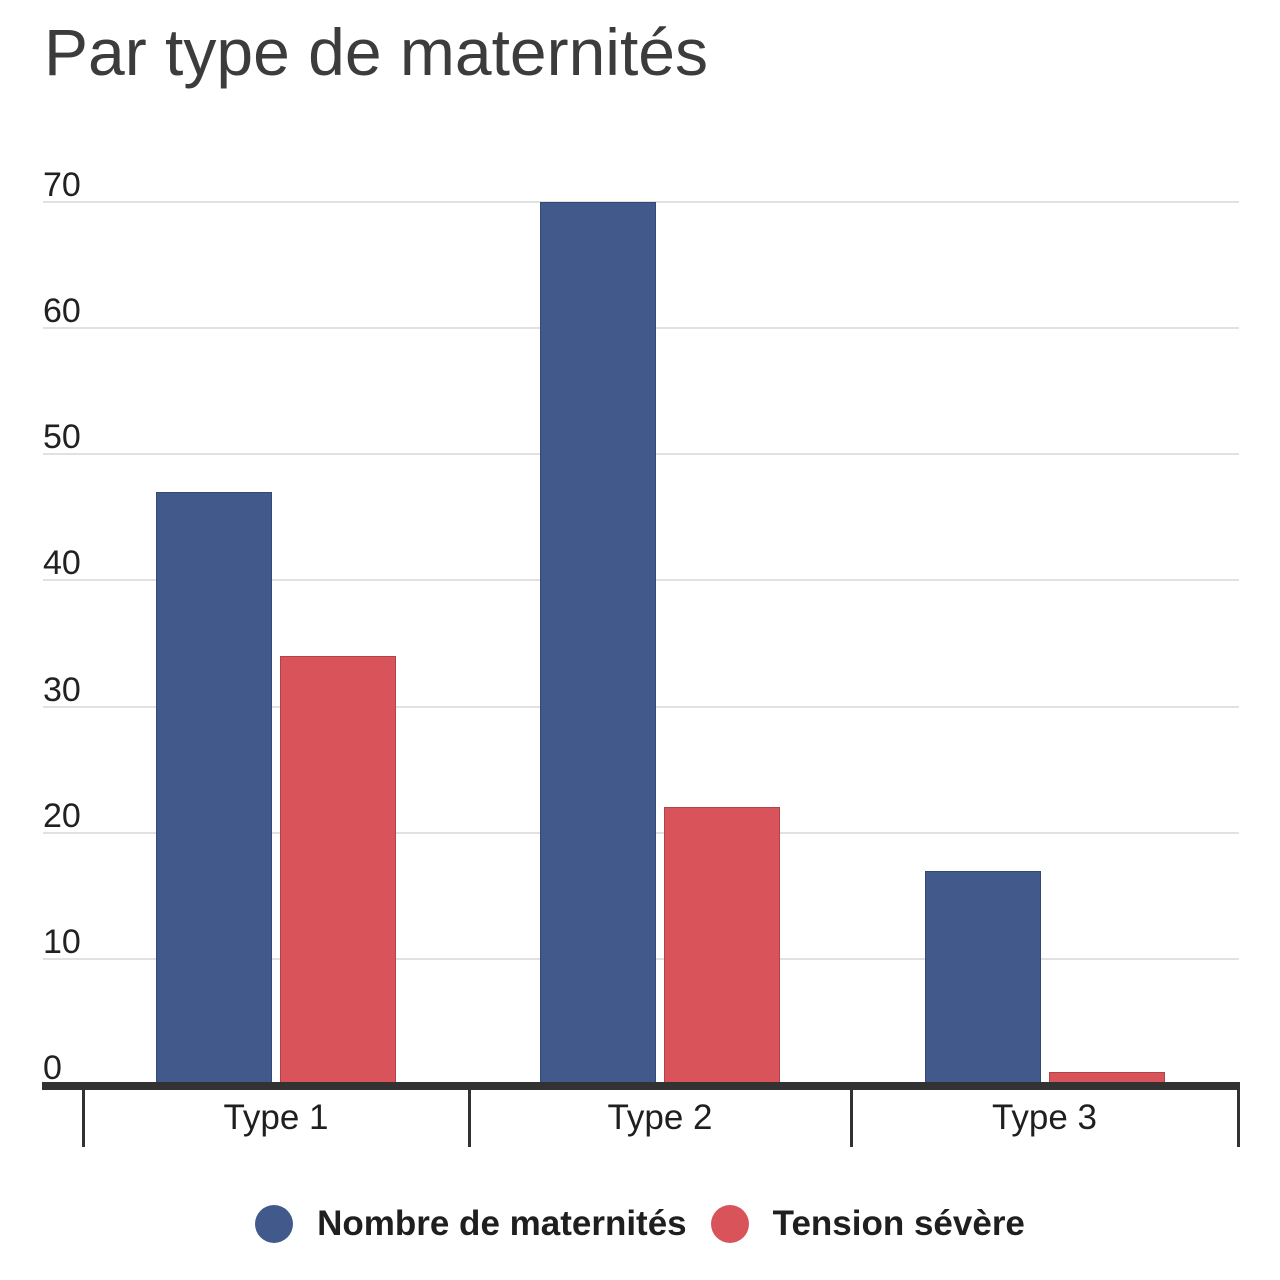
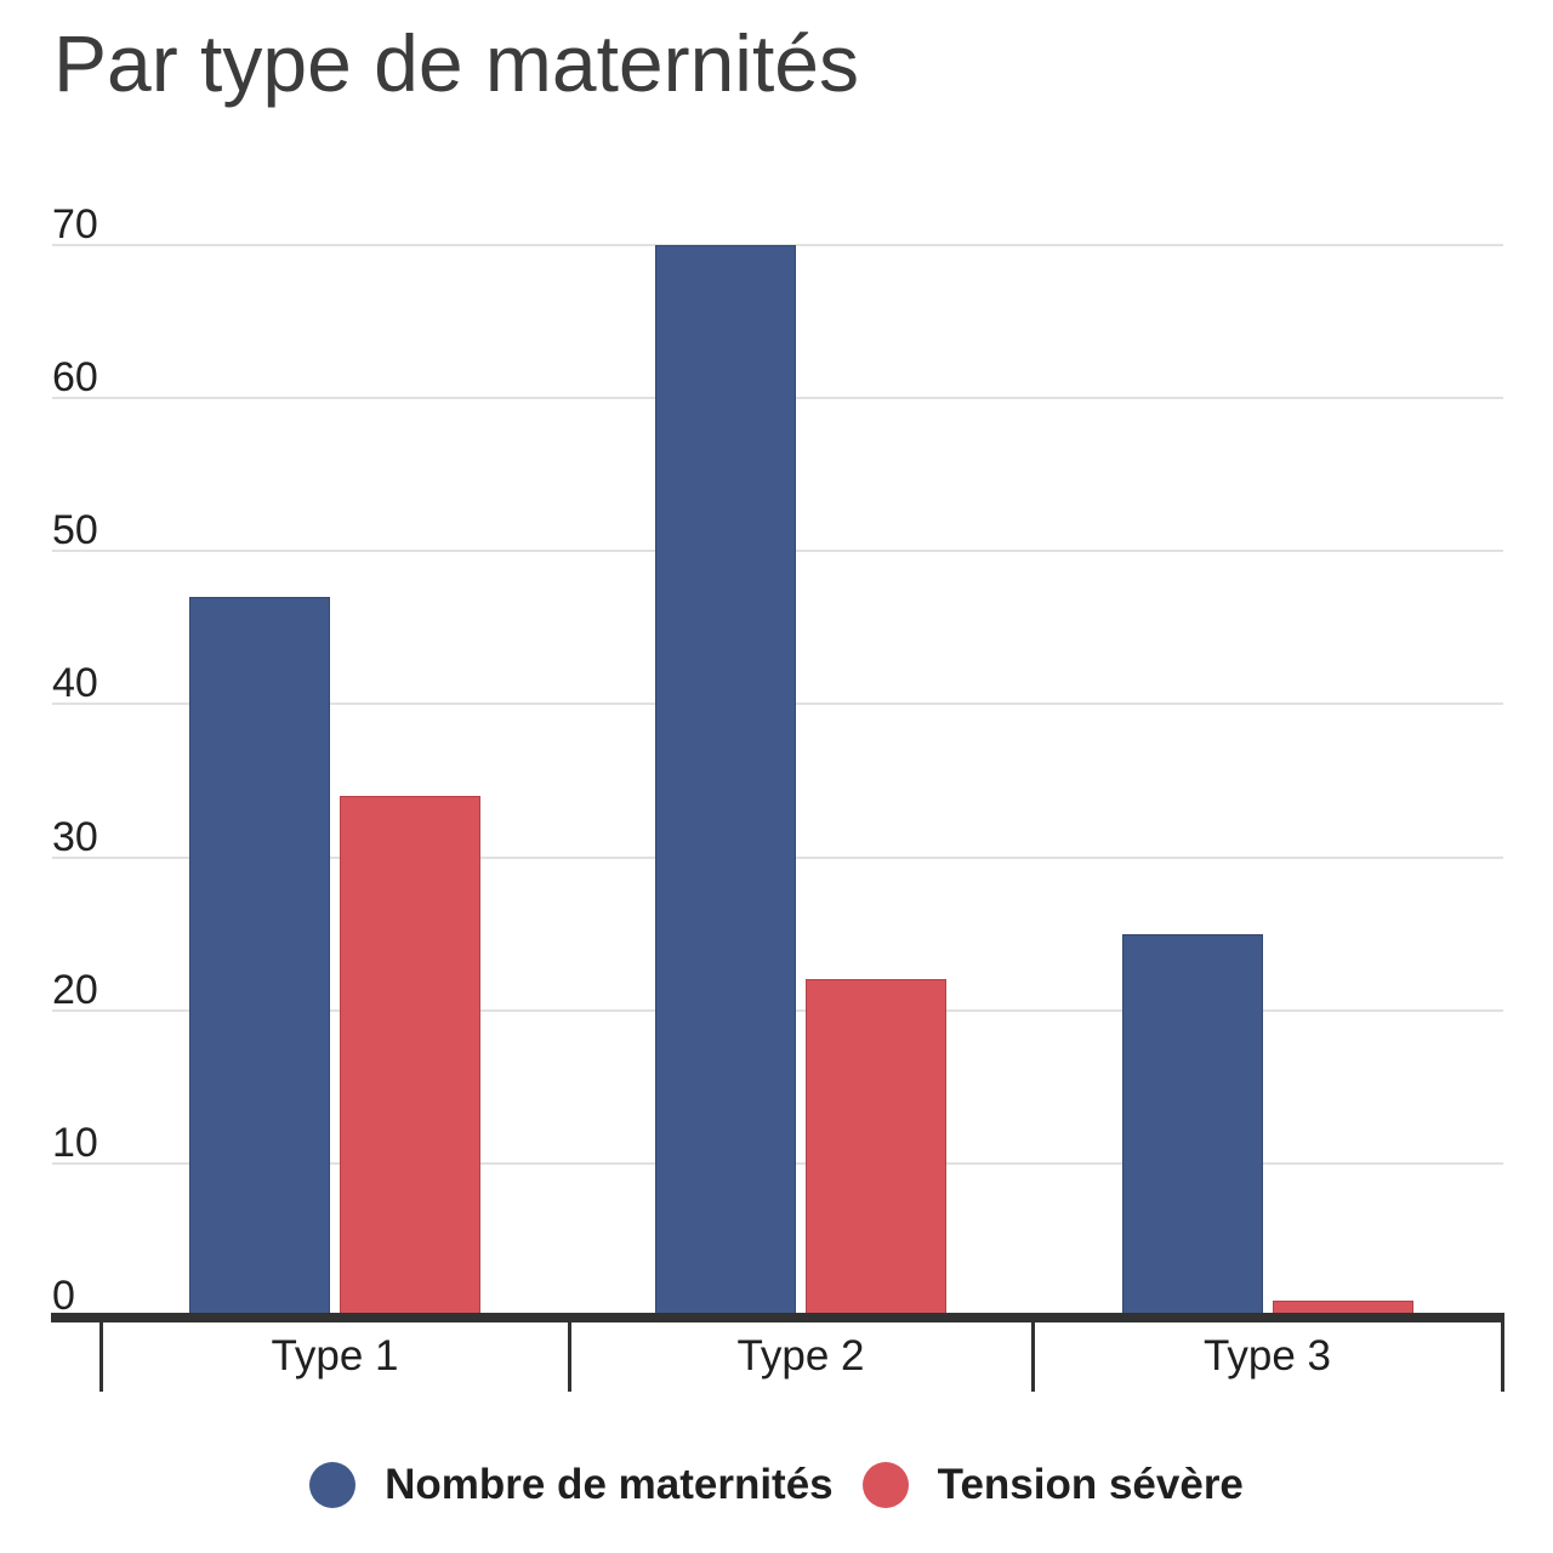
Nombre de maternités/Type 3: 17 -> 25
